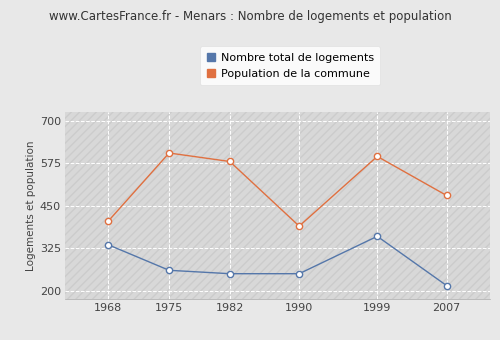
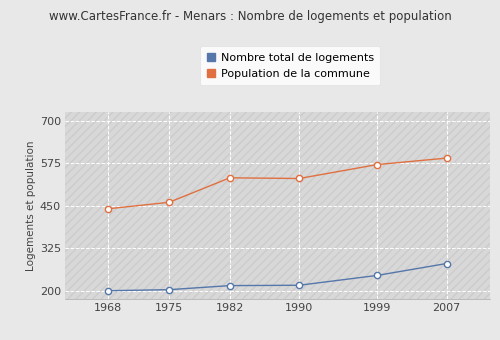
Nombre total de logements/1968: 335 -> 200
Population de la commune/1968: 405 -> 441
Nombre total de logements/1975: 260 -> 203
Population de la commune/1975: 605 -> 460
Nombre total de logements/1982: 250 -> 215
Population de la commune/1982: 580 -> 532
Nombre total de logements/1990: 250 -> 216
Population de la commune/1990: 390 -> 530
Nombre total de logements/1999: 360 -> 245
Population de la commune/1999: 595 -> 571
Nombre total de logements/2007: 215 -> 280
Population de la commune/2007: 480 -> 590
